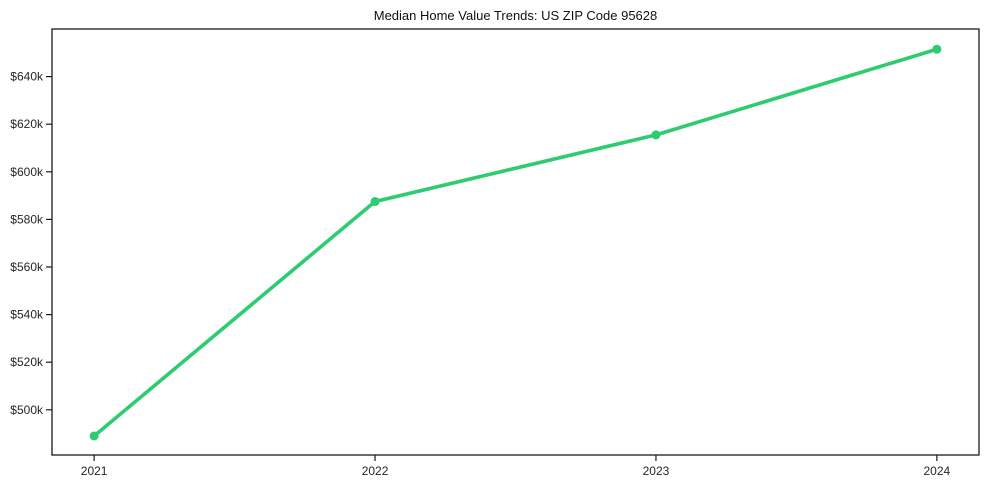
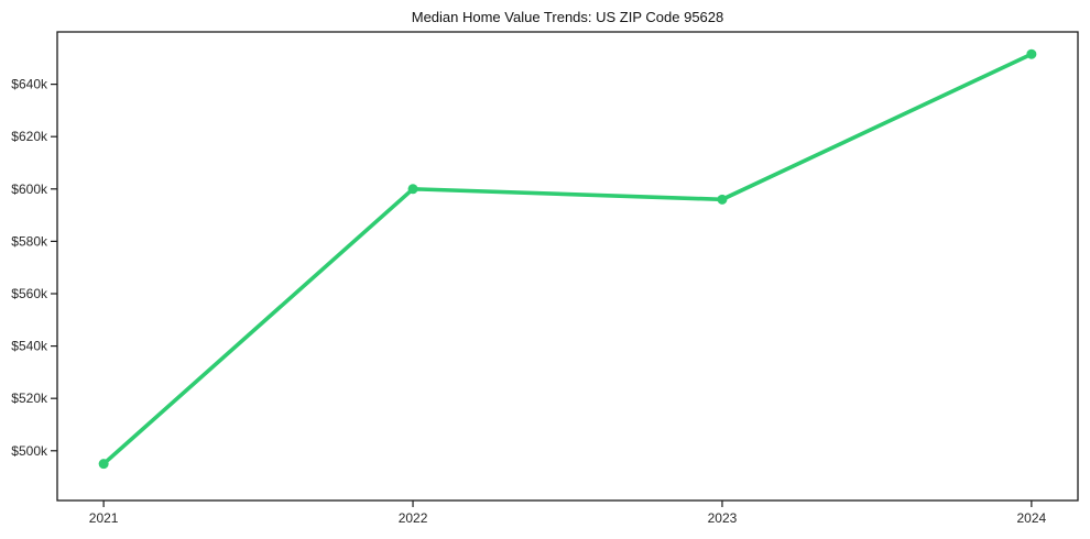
2021: $489k -> $495k
2022: $588k -> $600k
2023: $616k -> $596k
